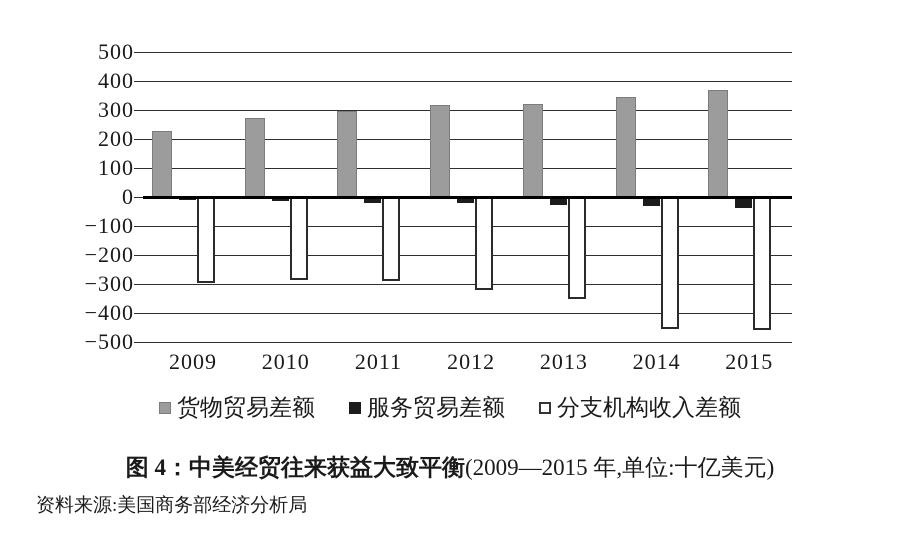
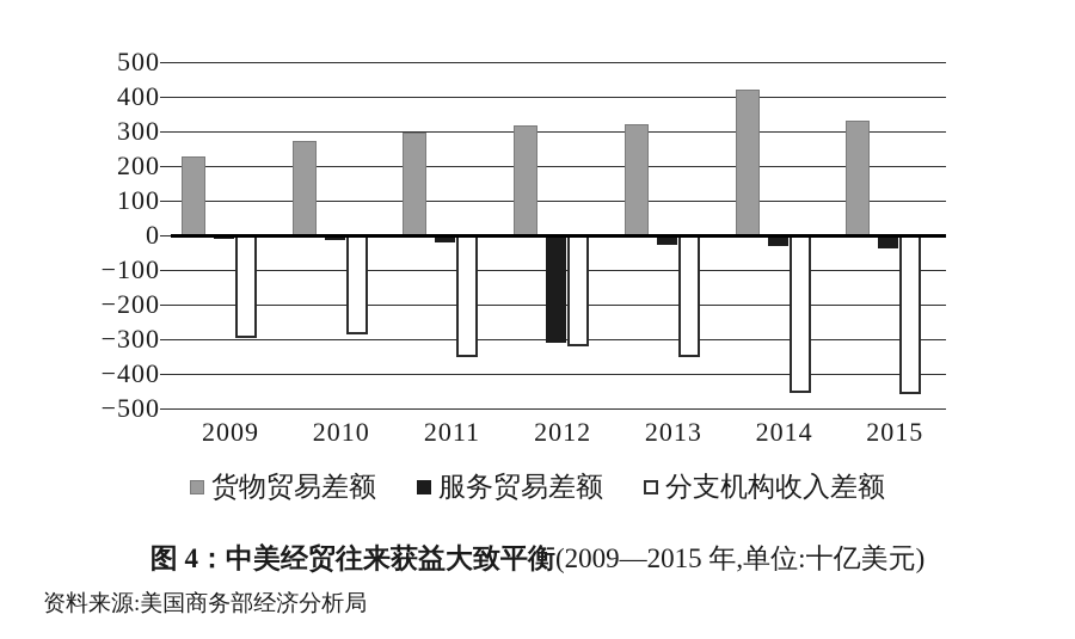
分支机构收入差额/2011: -290 -> -350
服务贸易差额/2012: -20 -> -310
货物贸易差额/2014: 340 -> 420
货物贸易差额/2015: 370 -> 330
